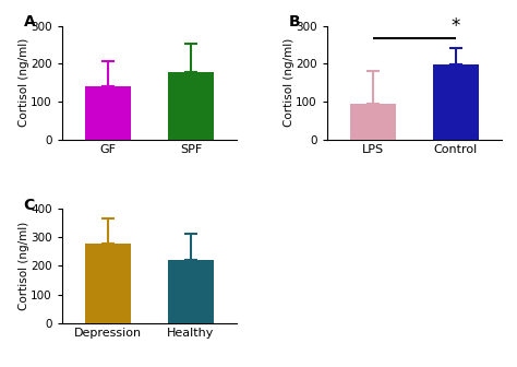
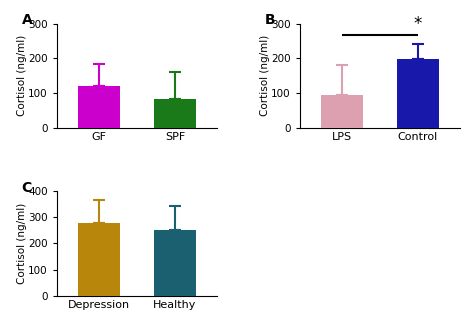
GF: 142 -> 120
SPF: 178 -> 85
Healthy: 222 -> 250
